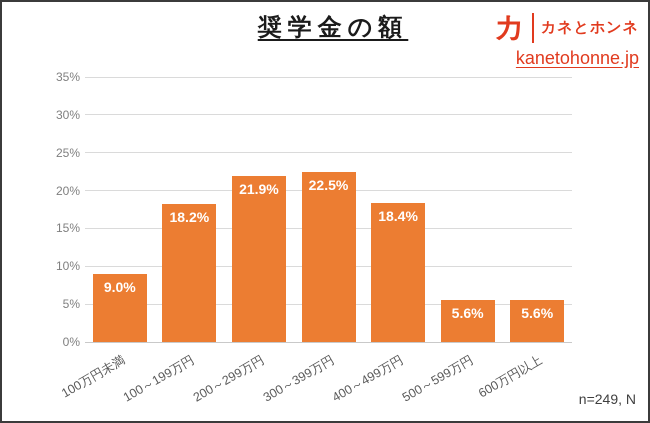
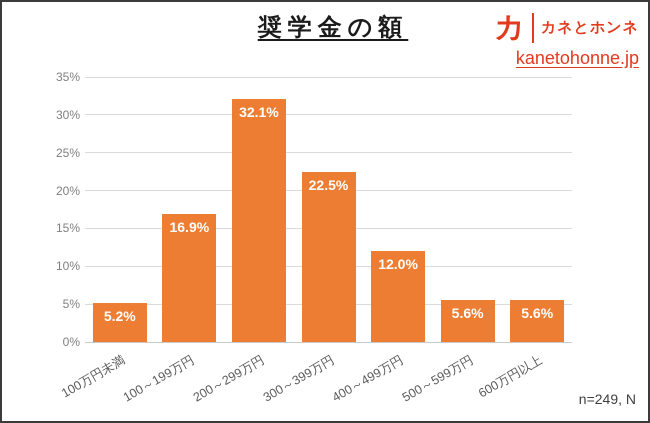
100万円未満: 9.0% -> 5.2%
100～199万円: 18.2% -> 16.9%
200～299万円: 21.9% -> 32.1%
400～499万円: 18.4% -> 12.0%
